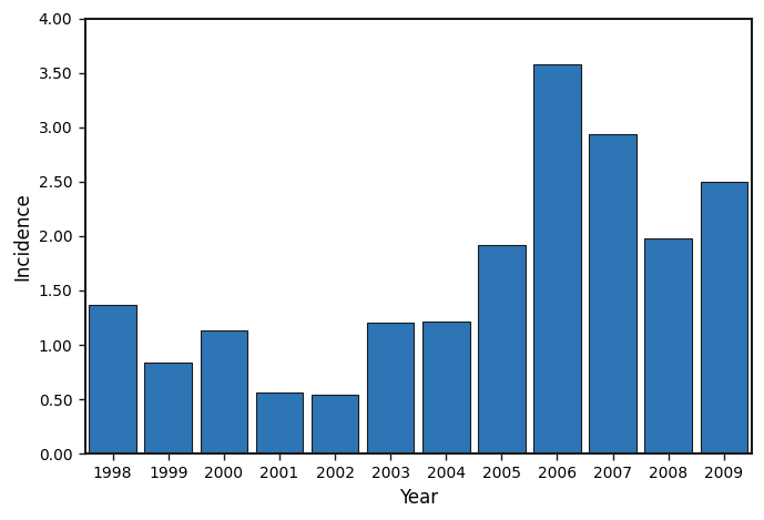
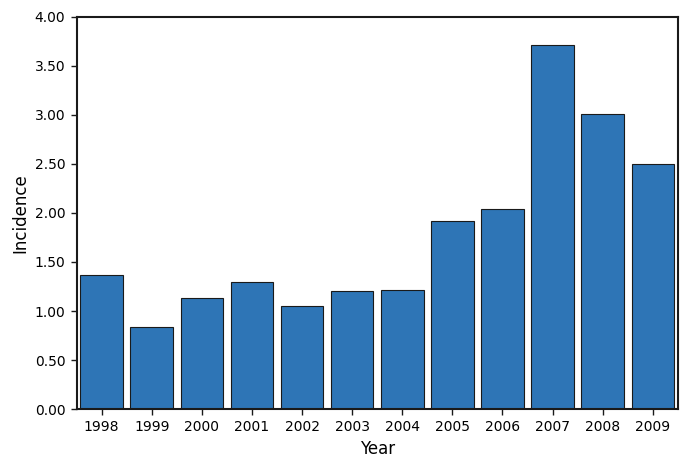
2001: 0.56 -> 1.30
2002: 0.54 -> 1.05
2006: 3.58 -> 2.04
2007: 2.94 -> 3.71
2008: 1.98 -> 3.01
